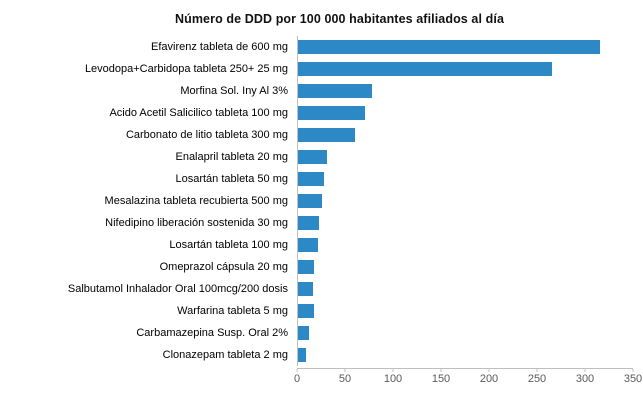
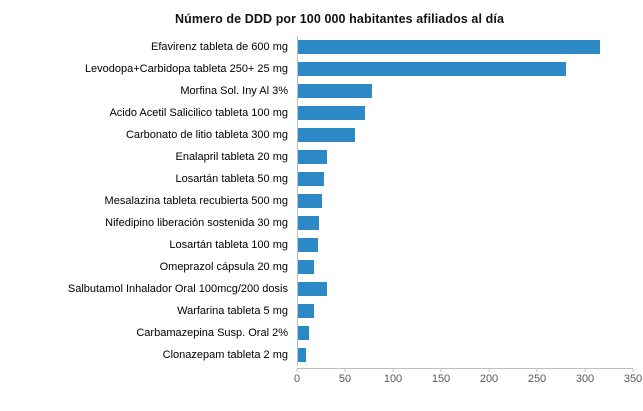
Levodopa+Carbidopa tableta 250+ 25 mg: 260 -> 280
Salbutamol Inhalador Oral 100mcg/200 dosis: 20 -> 30
